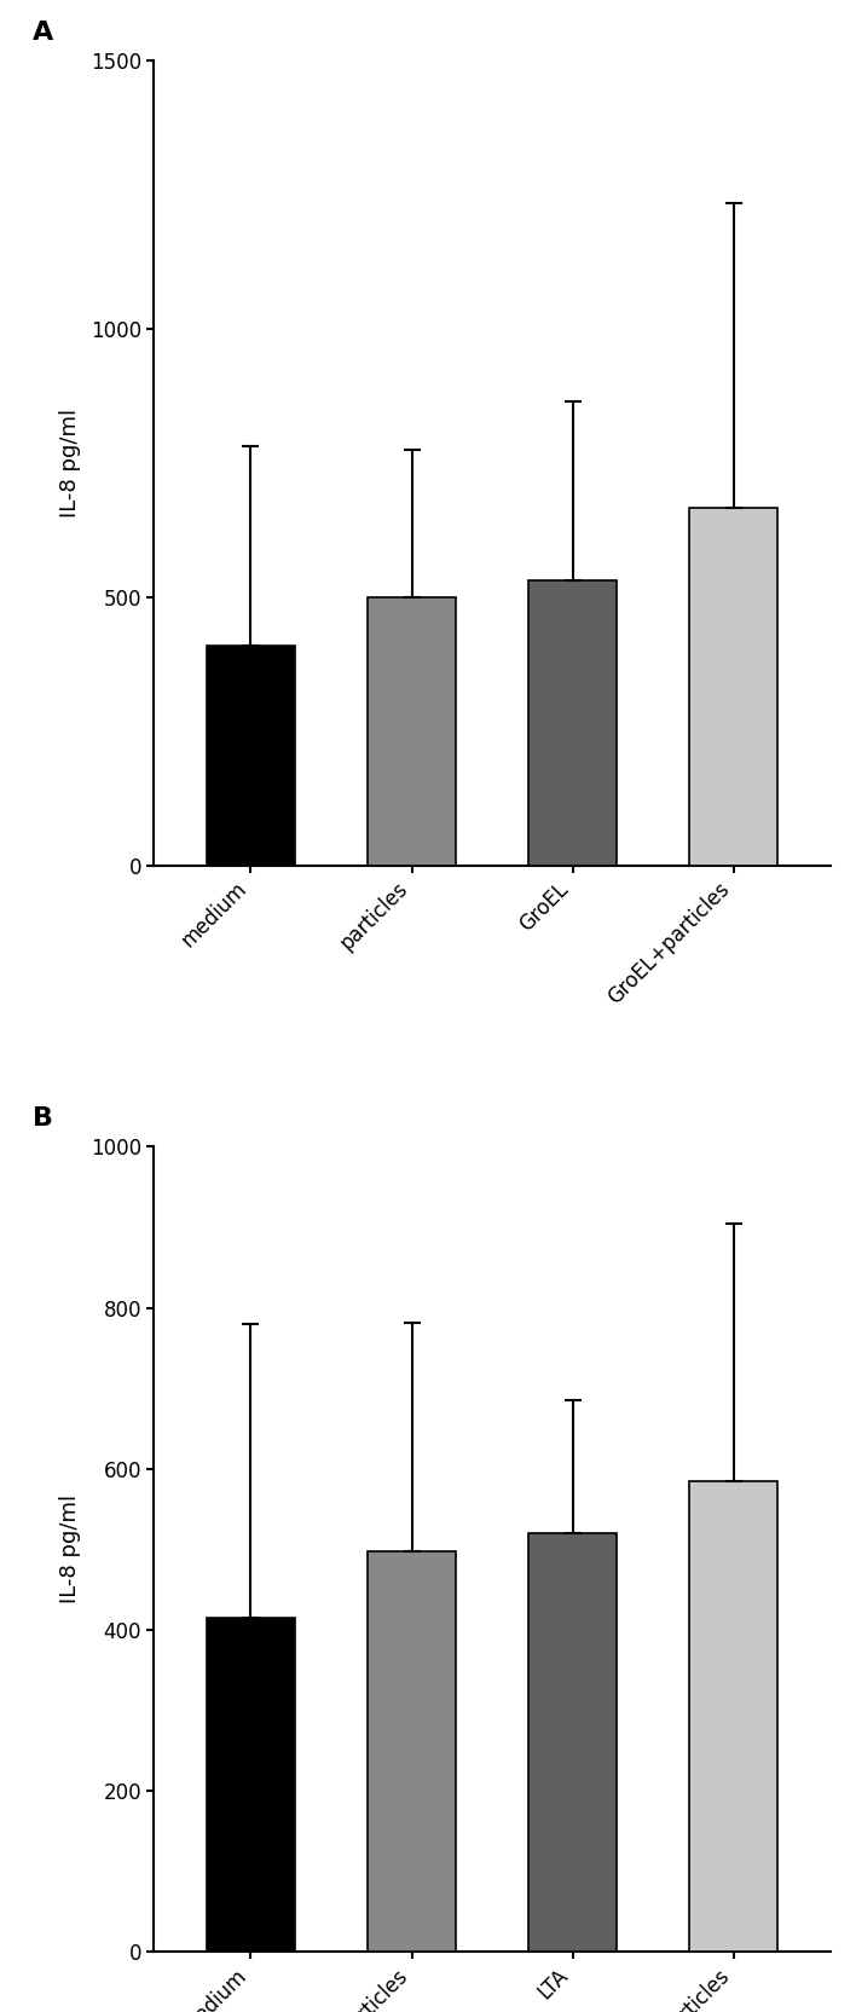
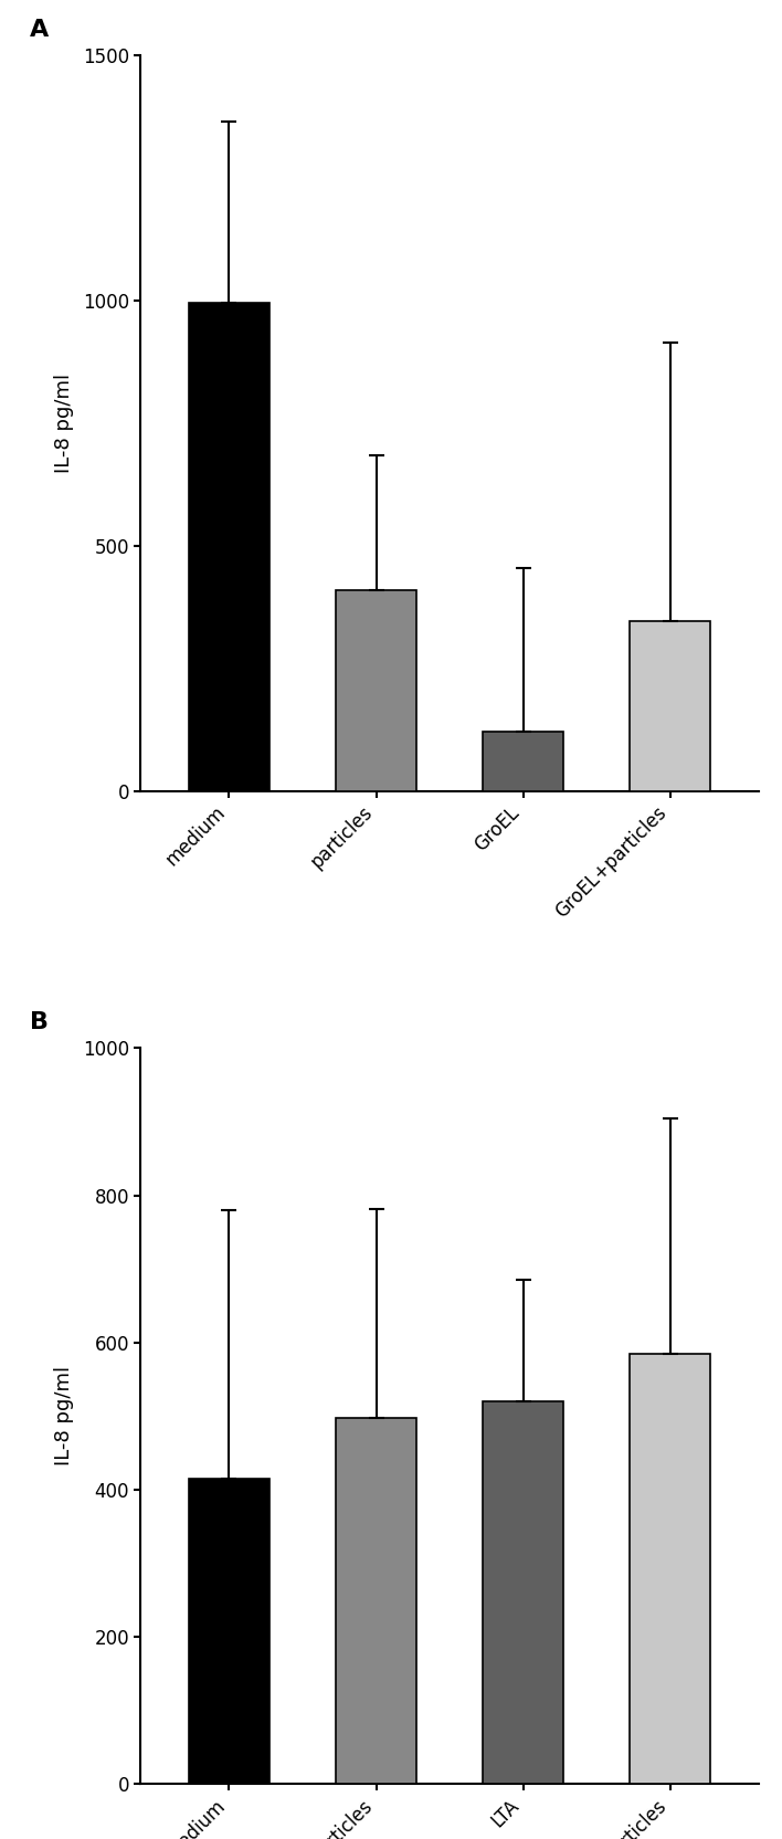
medium: 410 -> 995
particles: 500 -> 410
GroEL: 530 -> 120
GroEL+particles: 665 -> 345
